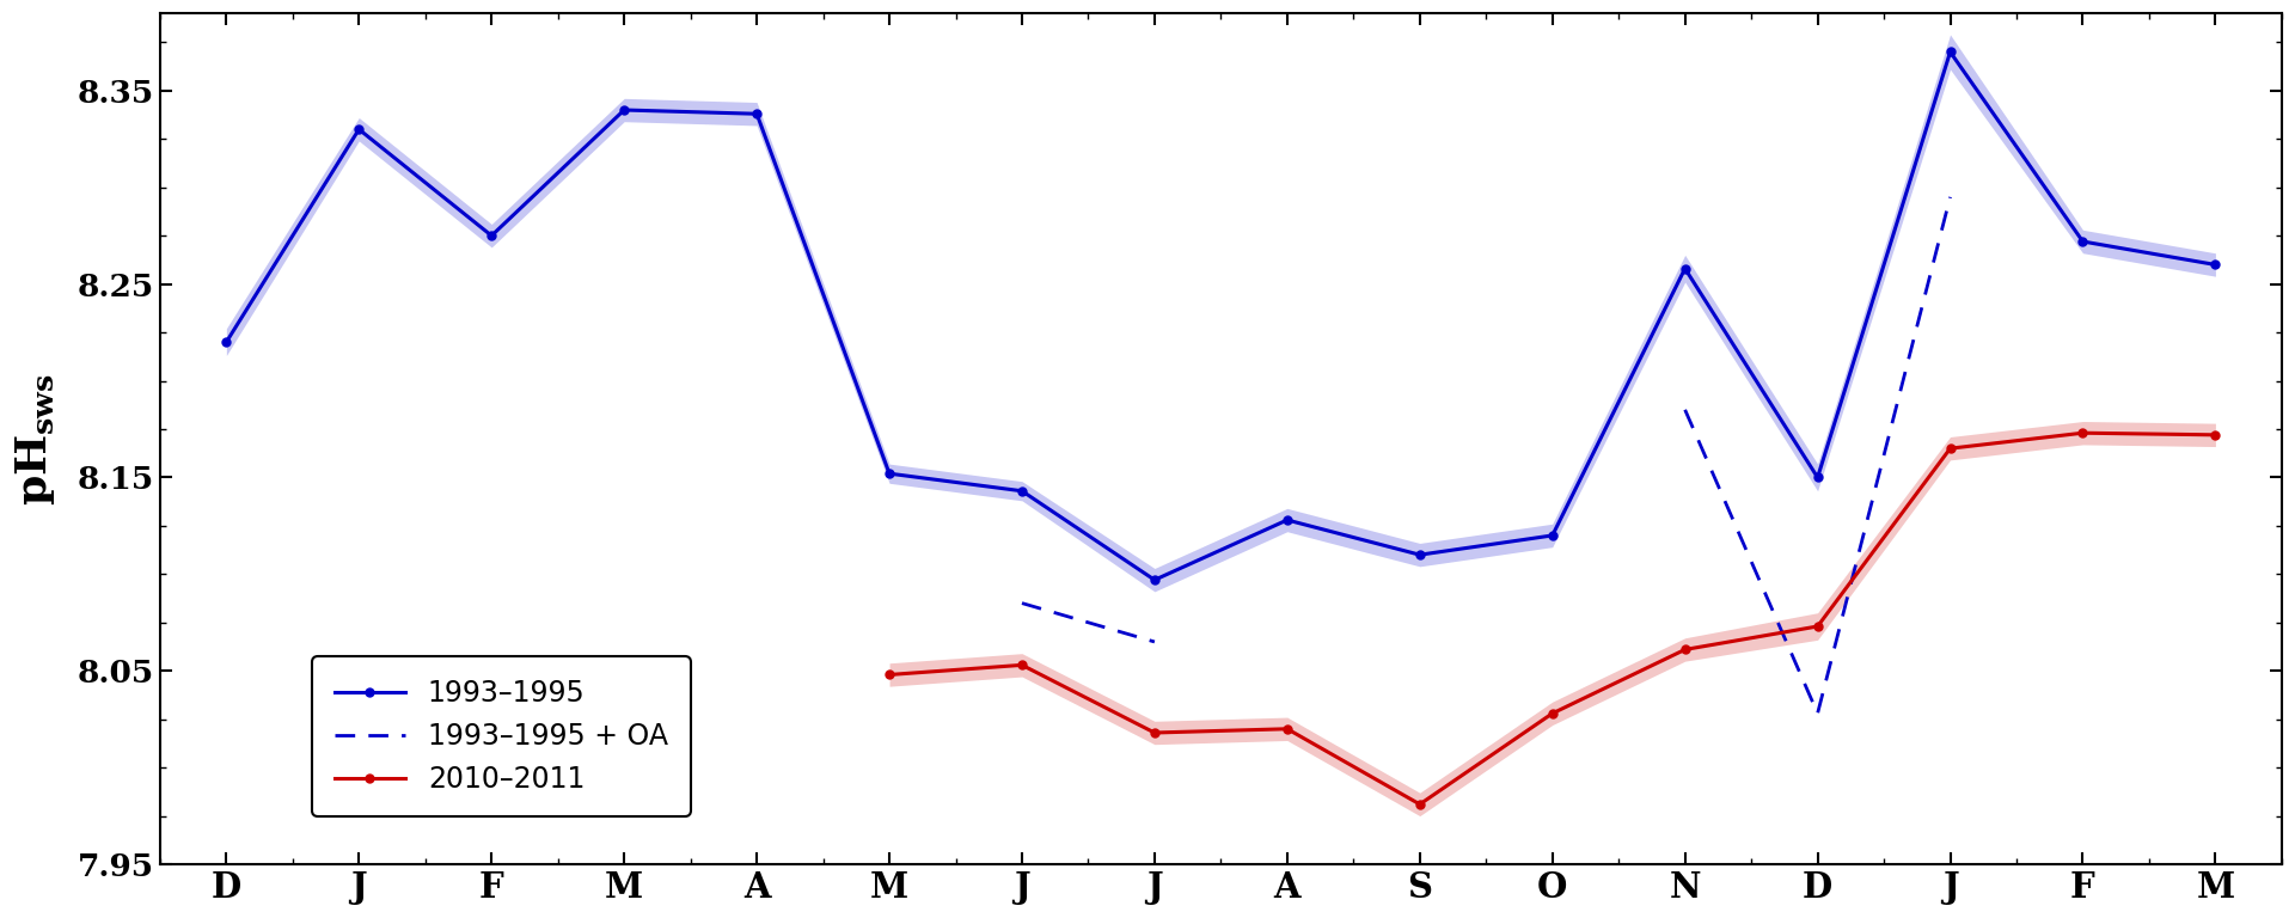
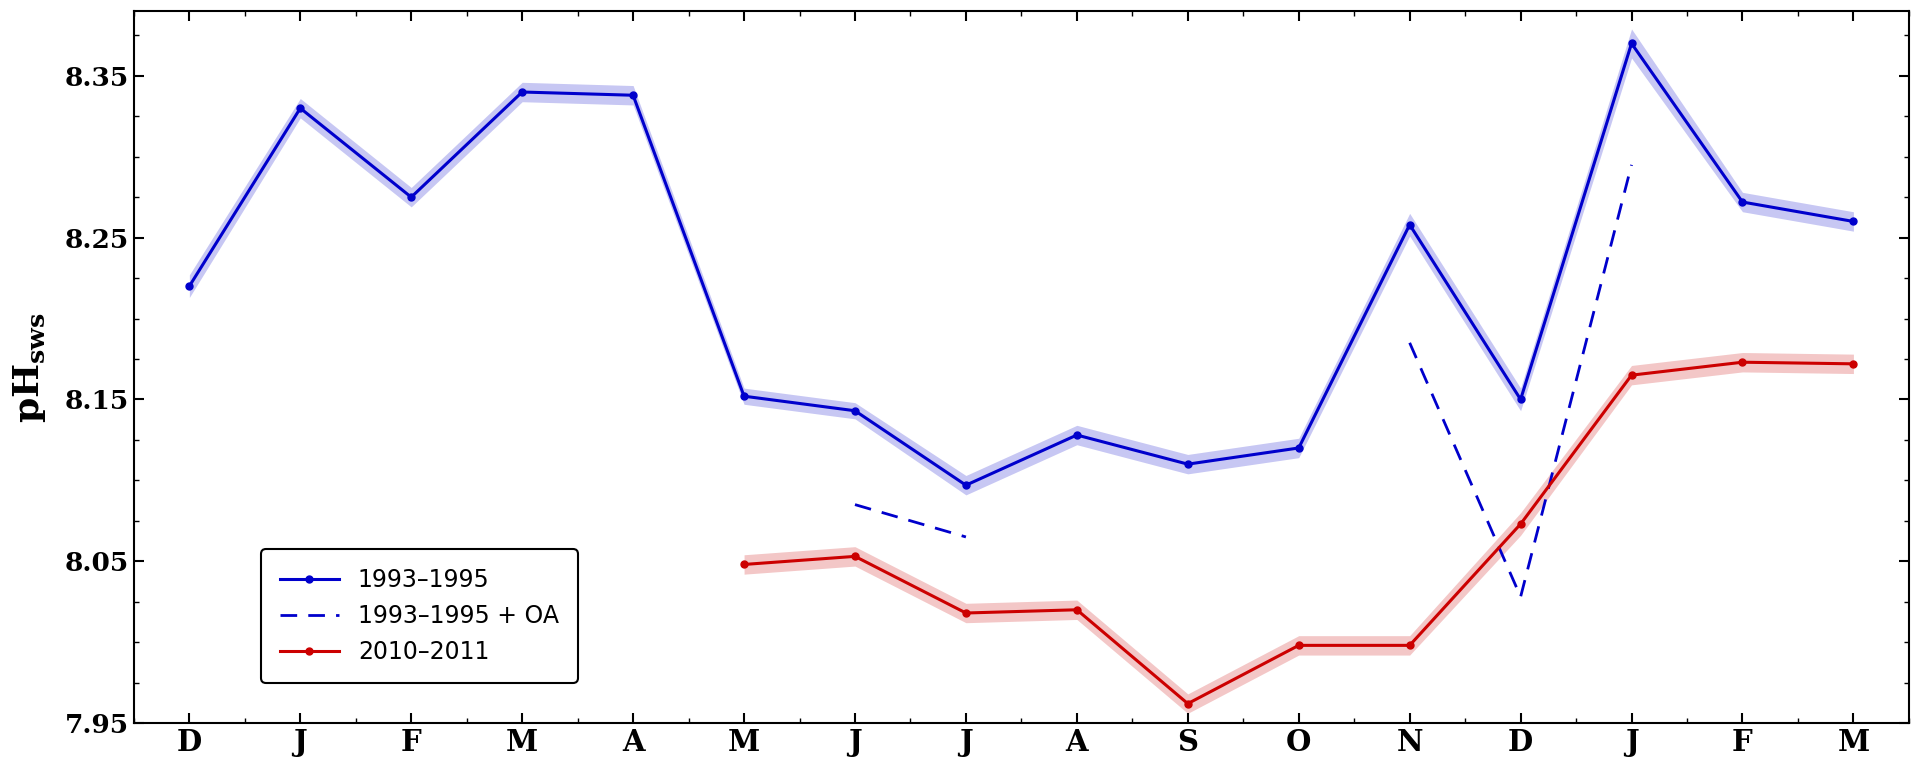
2010–2011/S: 7.981 -> 7.962
2010–2011/O: 8.028 -> 7.998
2010–2011/N: 8.061 -> 7.998
